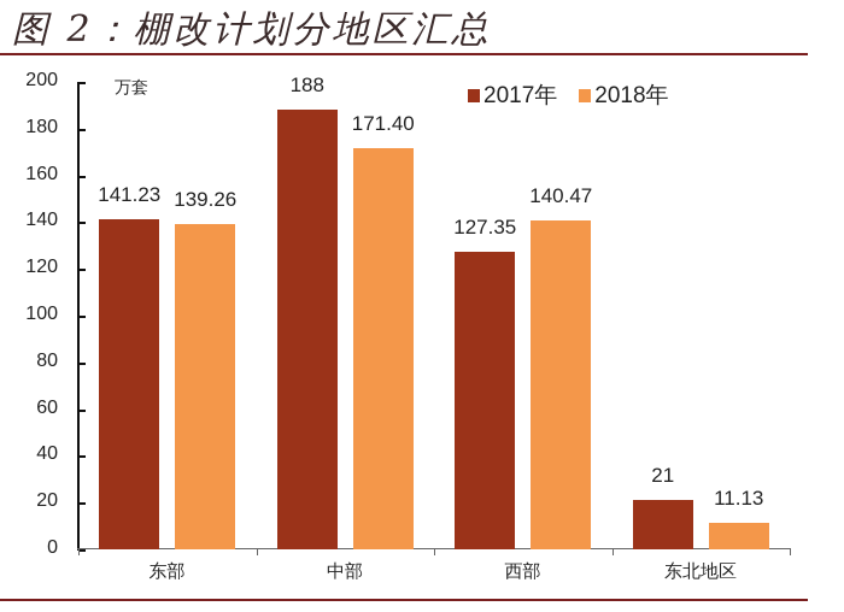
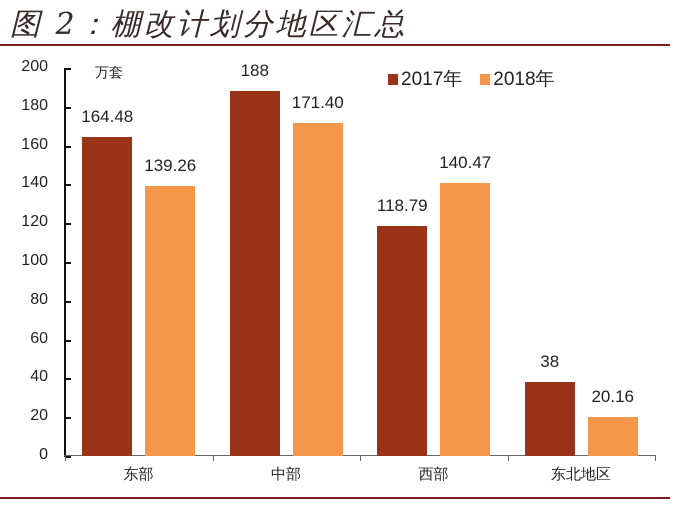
2017年/东部: 141.23 -> 164.48
2017年/西部: 127.35 -> 118.79
2017年/东北地区: 21 -> 38
2018年/东北地区: 11.13 -> 20.16
